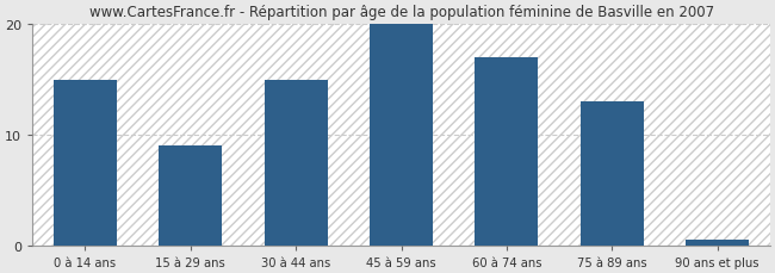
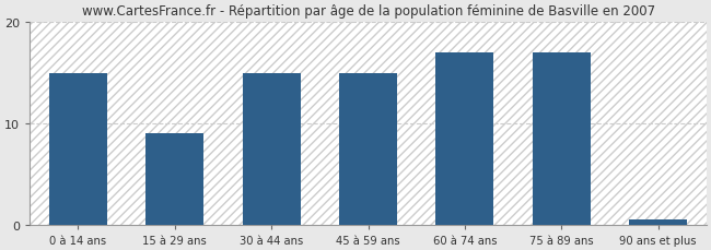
45 à 59 ans: 20.0 -> 15.0
75 à 89 ans: 13.0 -> 17.0
